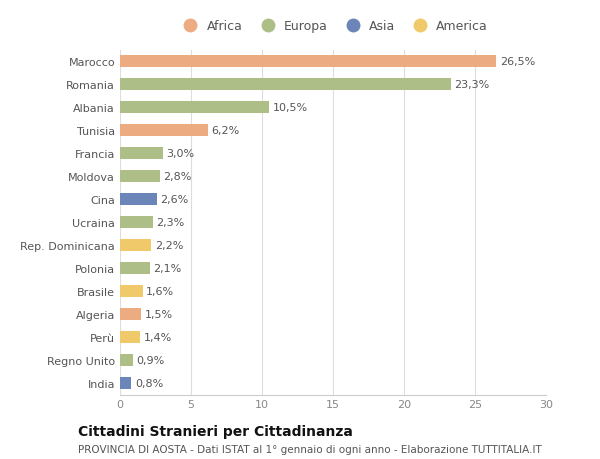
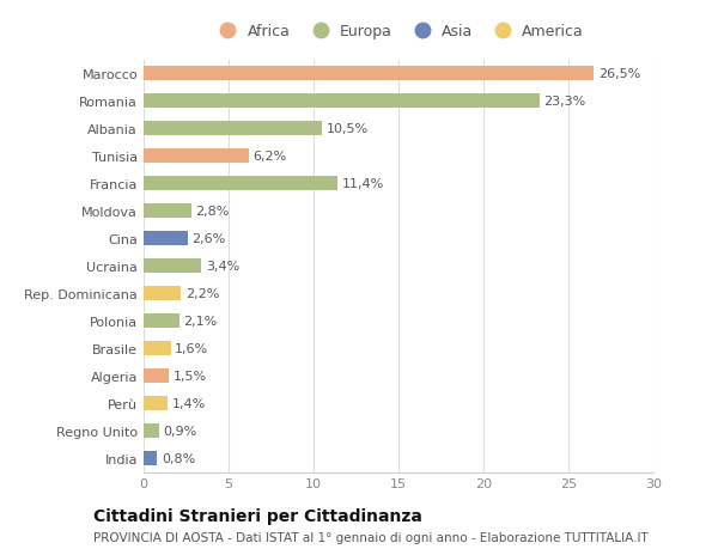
Francia: 3,0% -> 11,4%
Ucraina: 2,3% -> 3,4%
